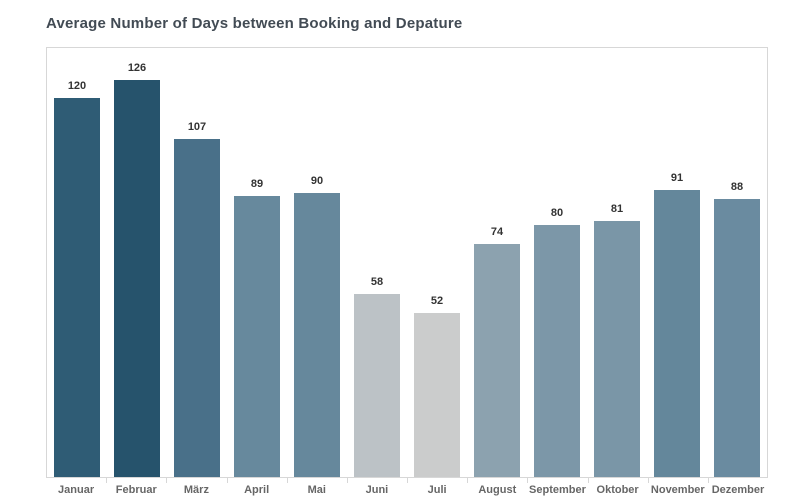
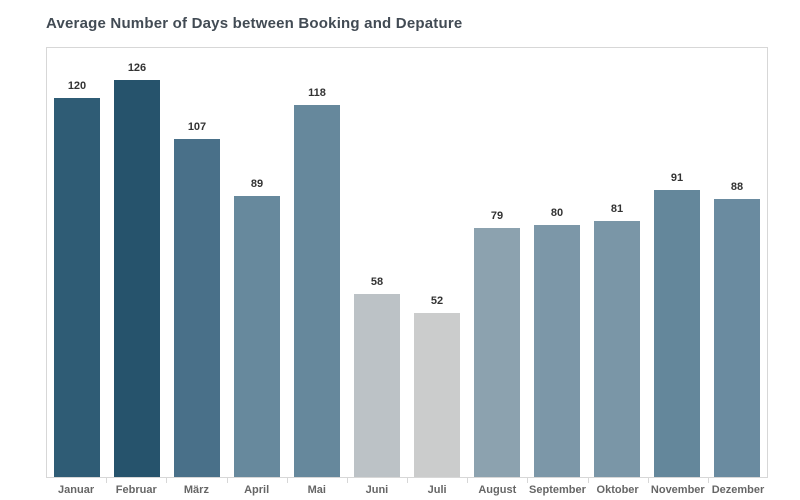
Mai: 90 -> 118
August: 74 -> 79
